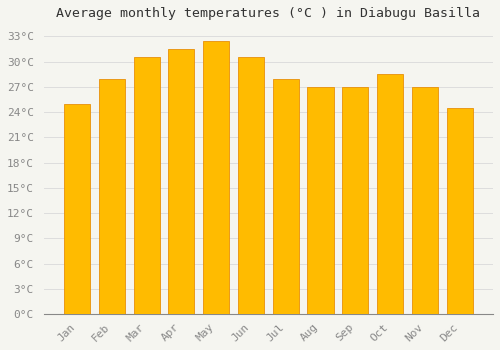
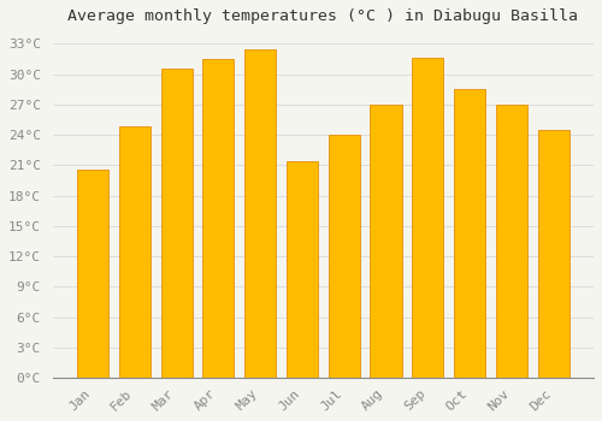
Jan: 25.0°C -> 20.6°C
Feb: 28.0°C -> 24.8°C
Jun: 30.5°C -> 21.4°C
Jul: 28.0°C -> 24.0°C
Sep: 27.0°C -> 31.6°C
